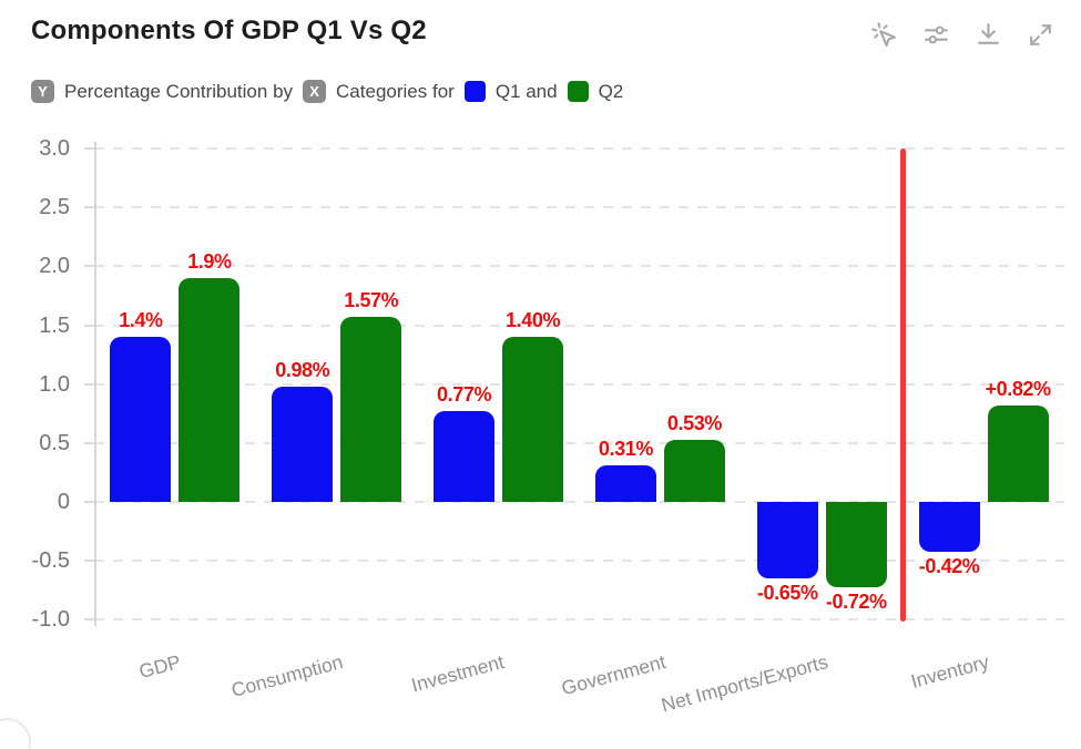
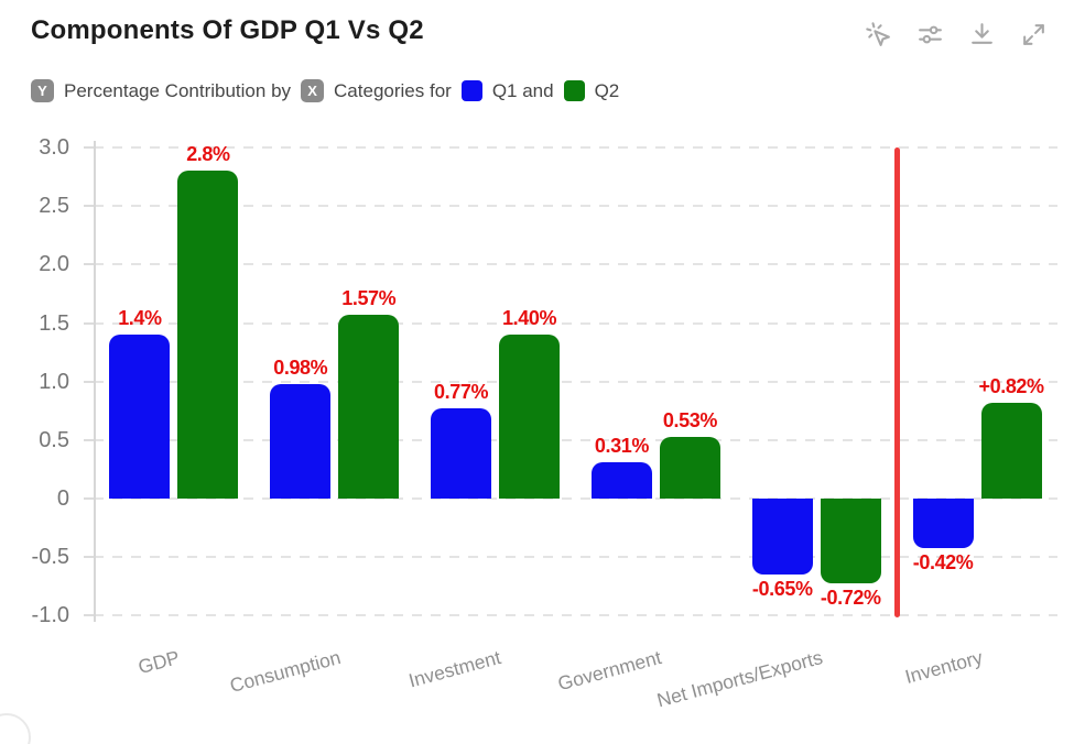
Q2/GDP: 1.9% -> 2.8%
